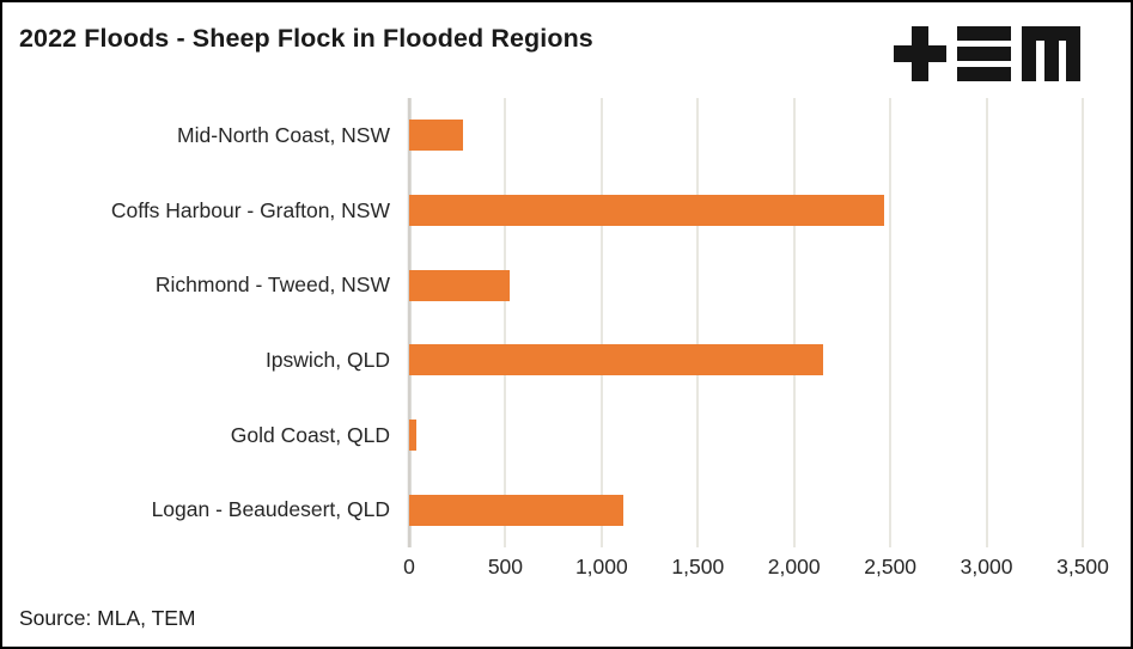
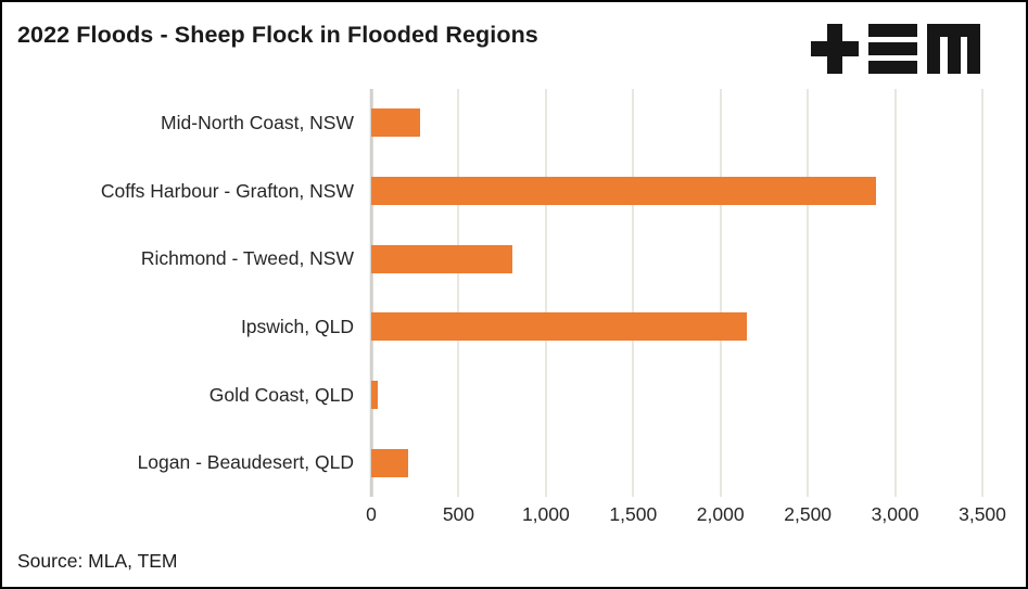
Coffs Harbour - Grafton, NSW: 2470 -> 2890
Richmond - Tweed, NSW: 520 -> 810
Logan - Beaudesert, QLD: 1110 -> 210
